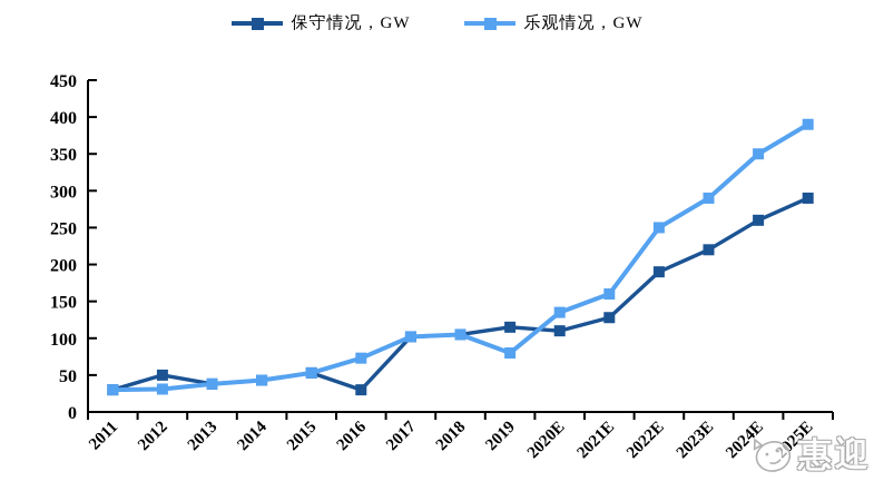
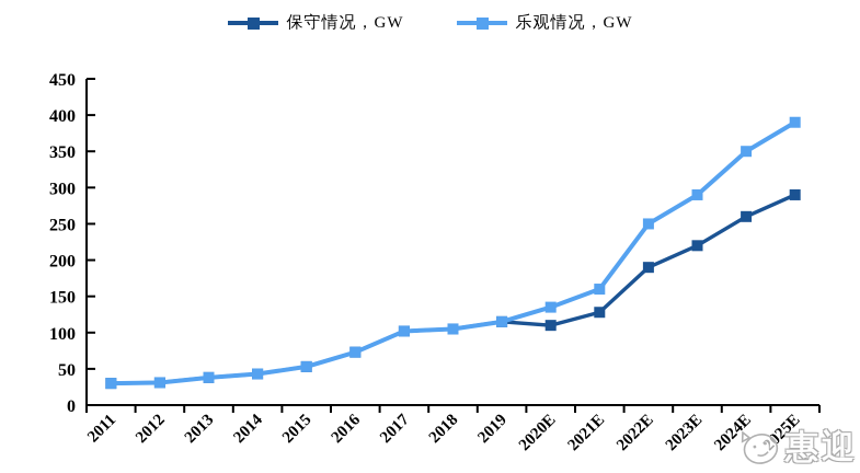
保守情况，GW/2012: 50 -> 30
保守情况，GW/2016: 30 -> 70
乐观情况，GW/2019: 80 -> 120
